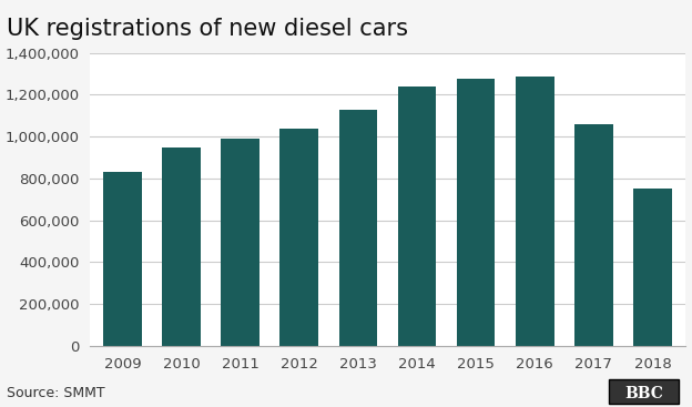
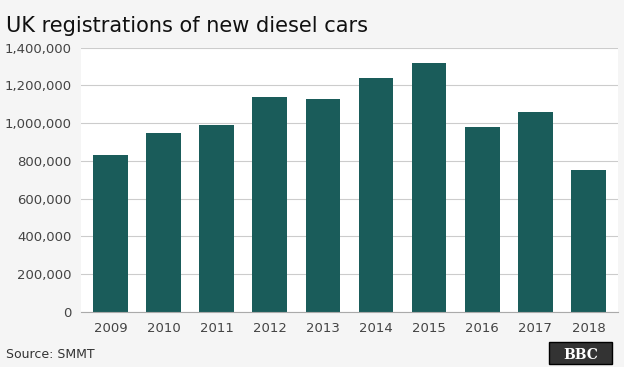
2012: 1,040,000 -> 1,140,000
2015: 1,280,000 -> 1,320,000
2016: 1,280,000 -> 980,000
